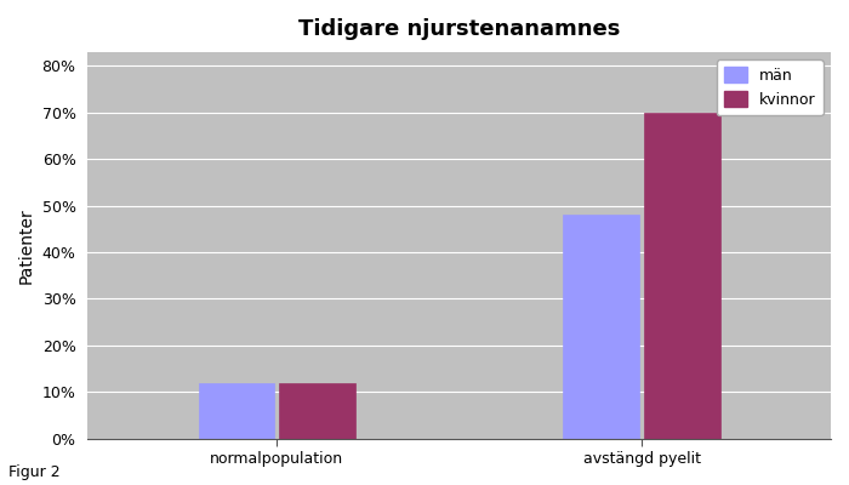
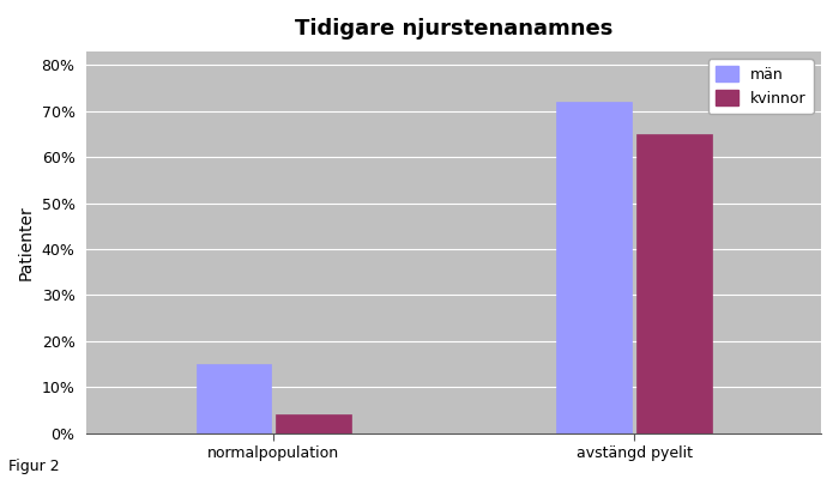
män/normalpopulation: 12% -> 15%
kvinnor/normalpopulation: 12% -> 4%
män/avstängd pyelit: 48% -> 72%
kvinnor/avstängd pyelit: 70% -> 65%
